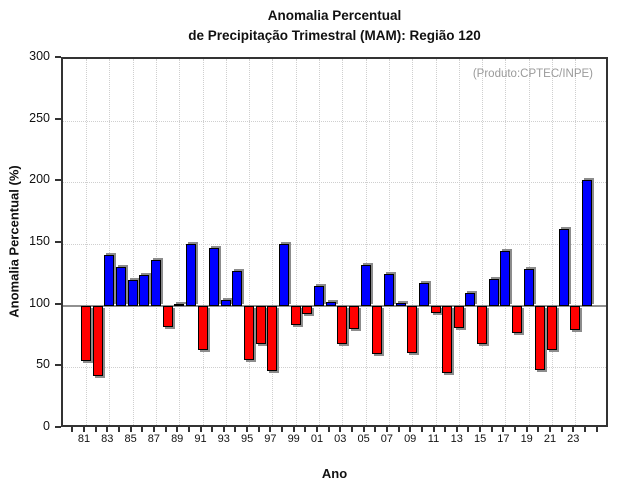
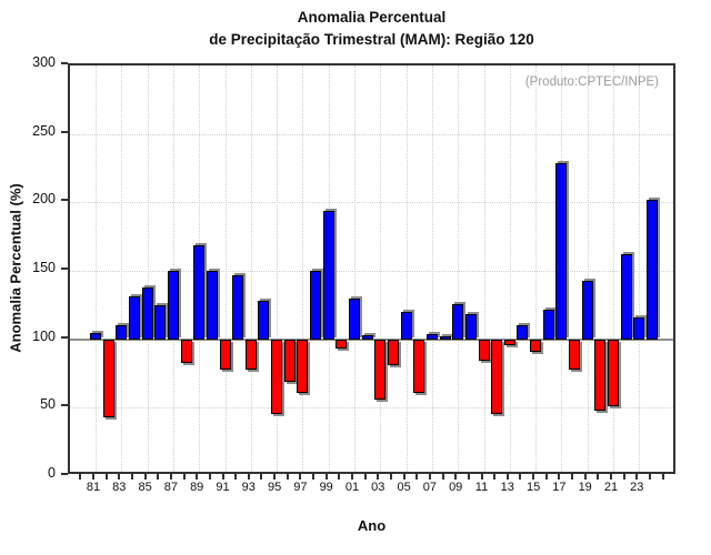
81: 55 -> 105
83: 141 -> 110
85: 121 -> 138
87: 137 -> 150
89: 101 -> 169
91: 64 -> 78
93: 105 -> 78
95: 56 -> 45
97: 47 -> 61
99: 84 -> 194
01: 116 -> 130
03: 69 -> 56
05: 133 -> 120
07: 126 -> 104
09: 62 -> 126
11: 94 -> 84
13: 82 -> 96
15: 69 -> 91
17: 144 -> 229
19: 130 -> 143
21: 64 -> 51
23: 80 -> 116
